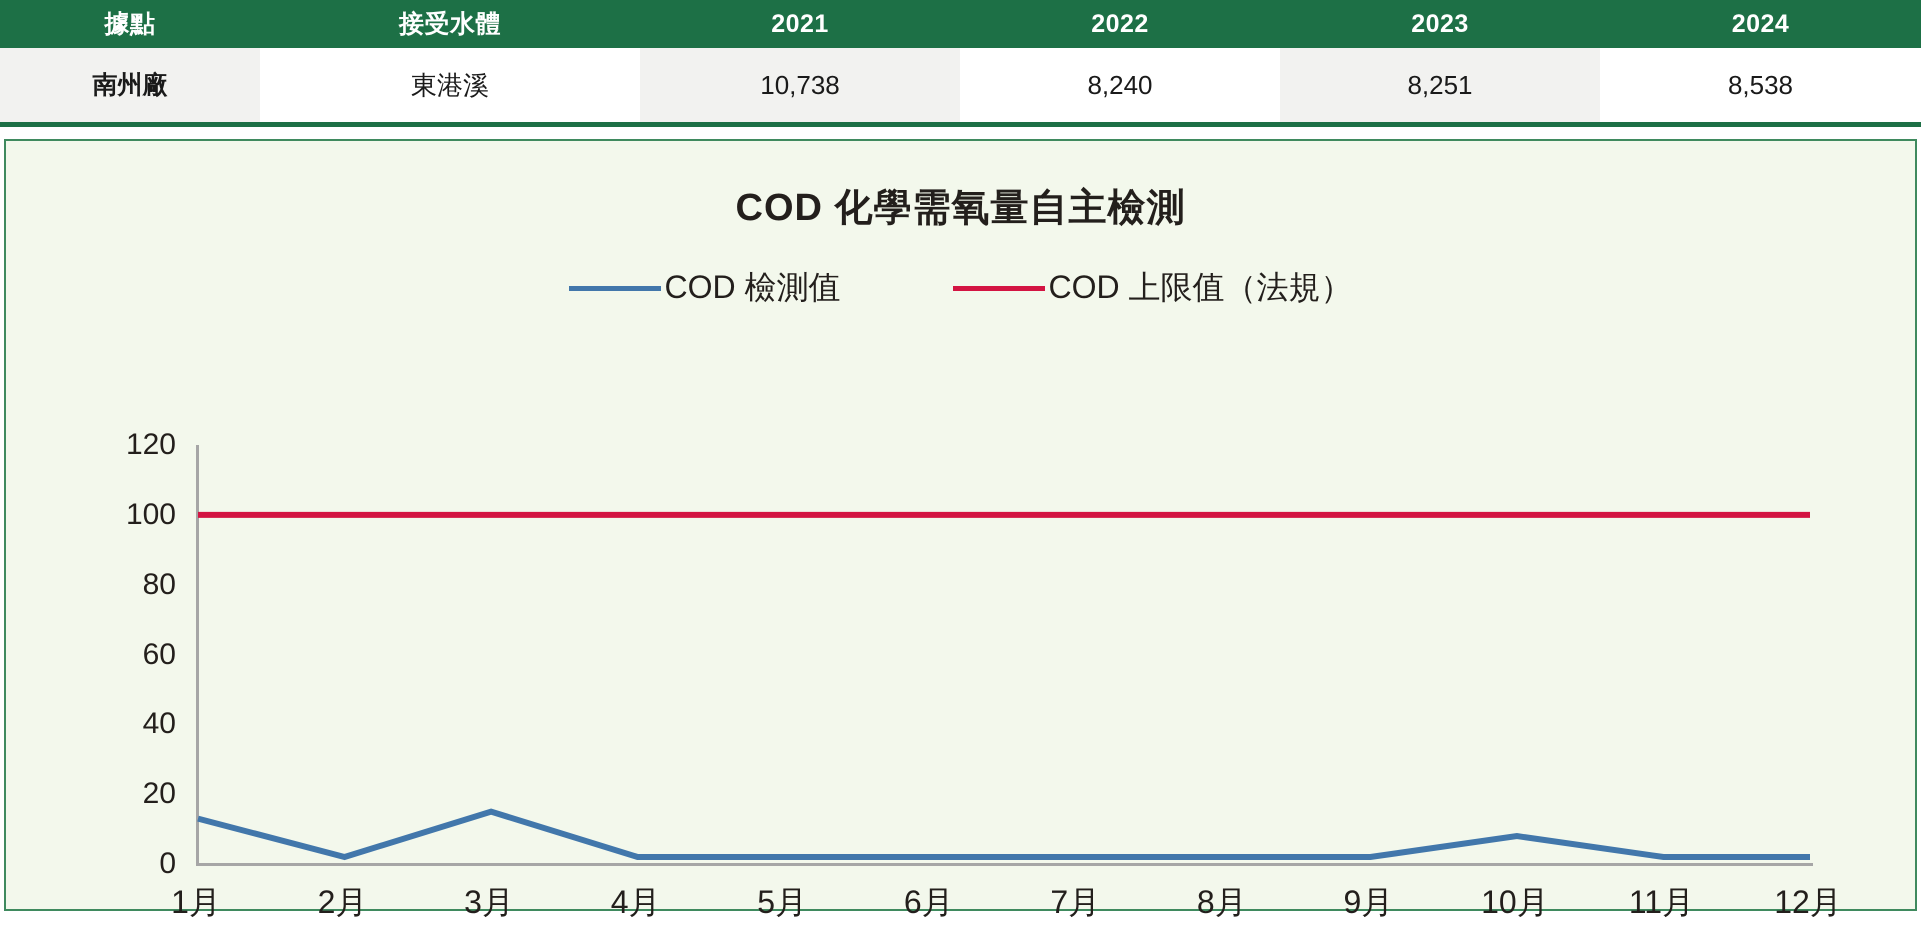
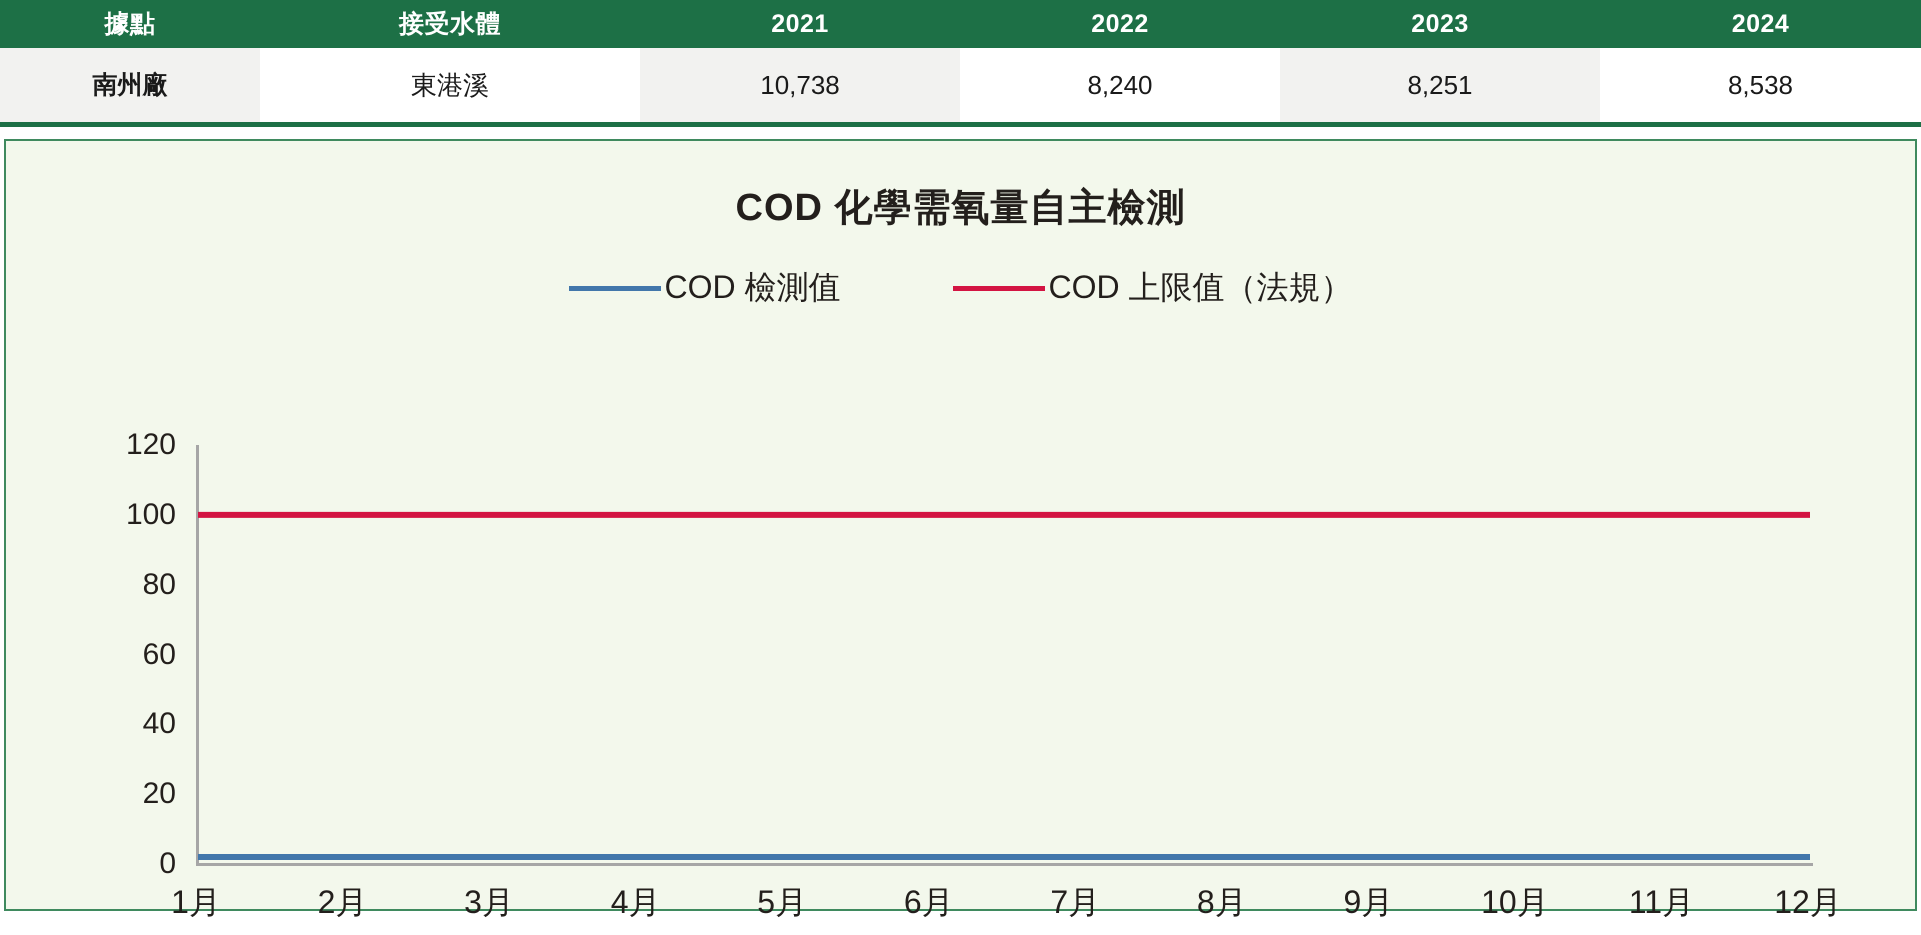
COD 檢測值/1月: 13 -> 2
COD 檢測值/3月: 15 -> 2
COD 檢測值/10月: 8 -> 2
